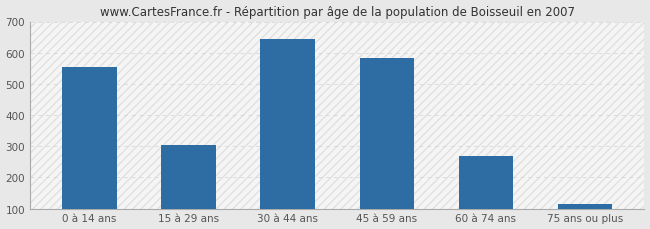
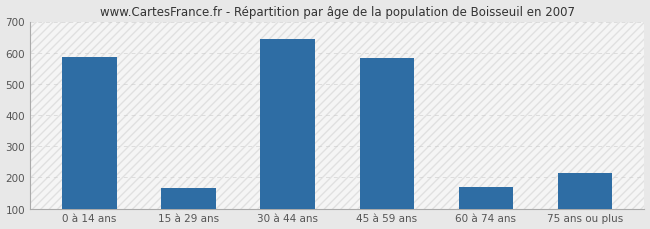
0 à 14 ans: 555 -> 585
15 à 29 ans: 305 -> 165
60 à 74 ans: 270 -> 170
75 ans ou plus: 115 -> 215
